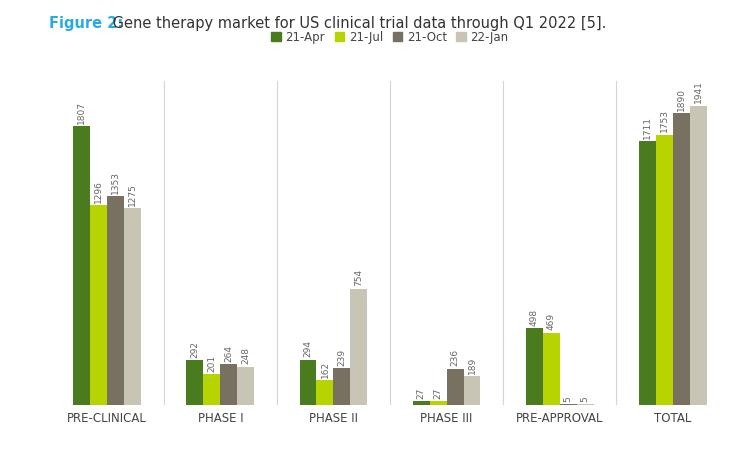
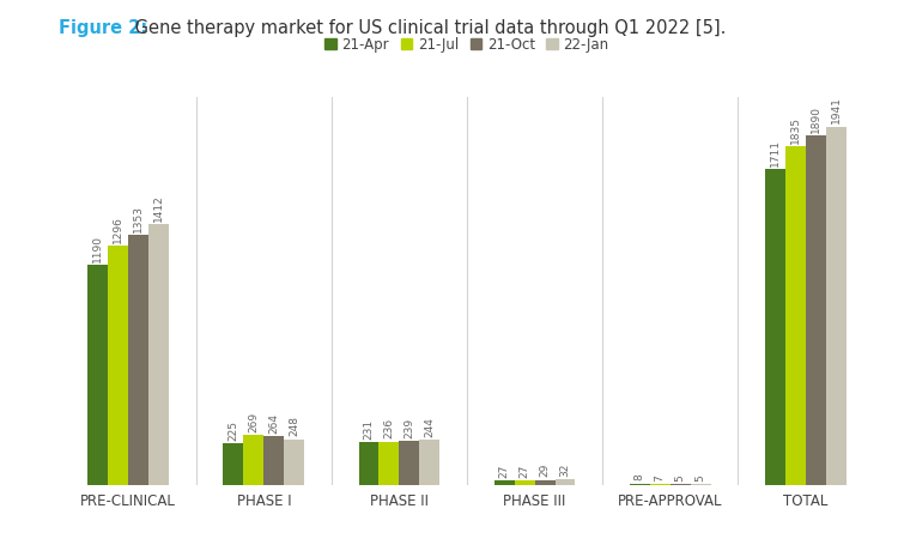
21-Apr/PRE-CLINICAL: 1807 -> 1190
22-Jan/PRE-CLINICAL: 1275 -> 1412
21-Apr/PHASE I: 292 -> 225
21-Jul/PHASE I: 201 -> 269
21-Apr/PHASE II: 294 -> 231
21-Jul/PHASE II: 162 -> 236
22-Jan/PHASE II: 754 -> 244
21-Oct/PHASE III: 236 -> 29
22-Jan/PHASE III: 189 -> 32
21-Apr/PRE-APPROVAL: 498 -> 8
21-Jul/PRE-APPROVAL: 469 -> 7
21-Jul/TOTAL: 1753 -> 1835
